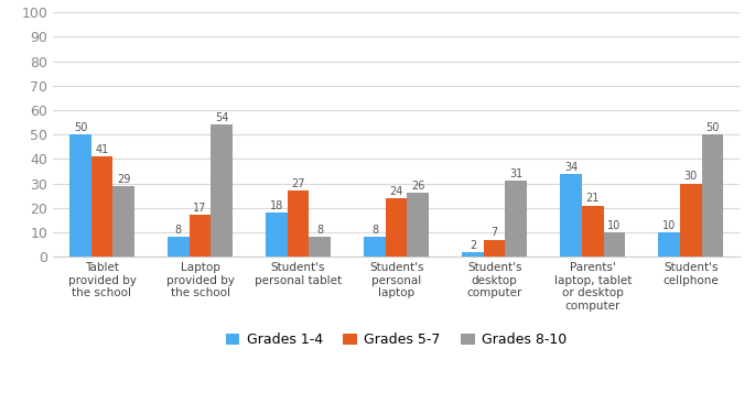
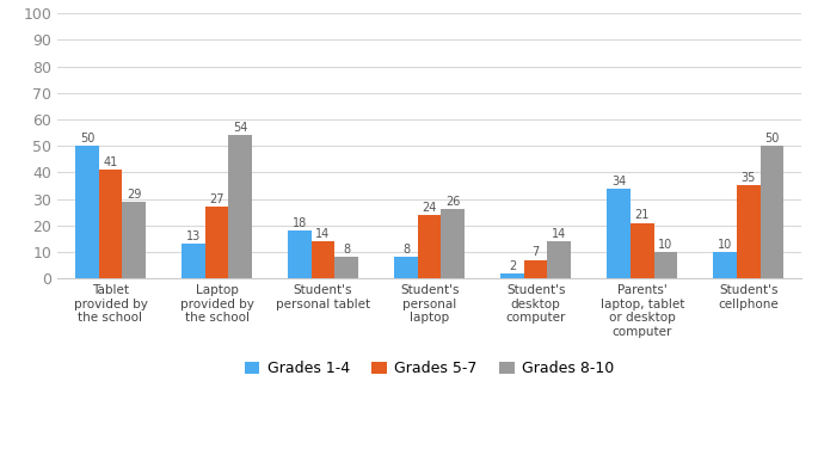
Grades 1-4/Laptop provided by the school: 8 -> 13
Grades 5-7/Laptop provided by the school: 17 -> 27
Grades 5-7/Student's personal tablet: 27 -> 14
Grades 8-10/Student's desktop computer: 31 -> 14
Grades 5-7/Student's cellphone: 30 -> 35
